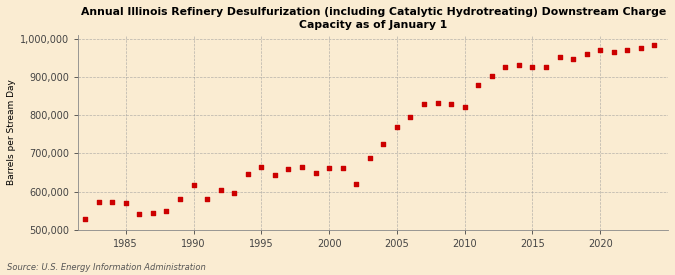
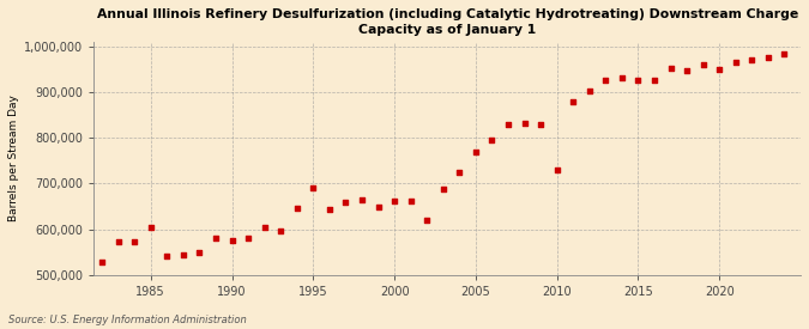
1985: 570,000 -> 605,000
1990: 617,000 -> 575,000
1995: 665,000 -> 690,000
2010: 822,000 -> 730,000
2020: 970,000 -> 950,000
